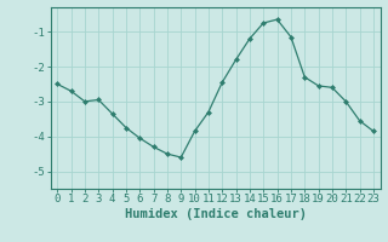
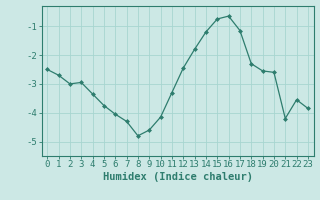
8: -4.50 -> -4.80
10: -3.85 -> -4.15
21: -3.00 -> -4.20
